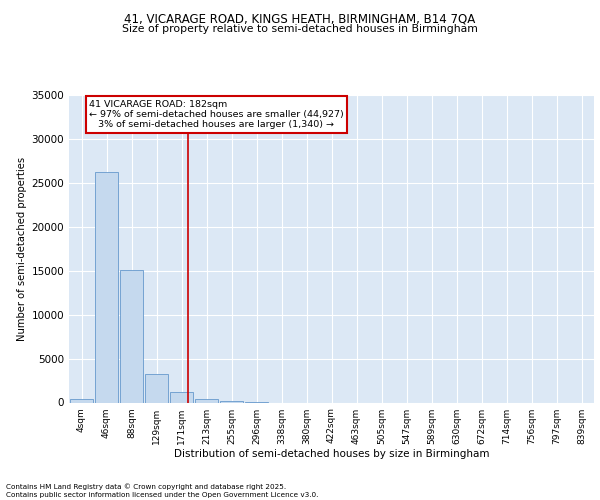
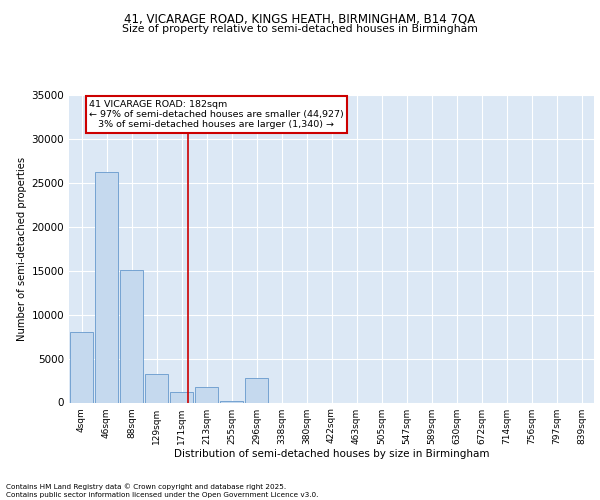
4sqm: 400 -> 8000
213sqm: 400 -> 1800
296sqm: 0 -> 2800
